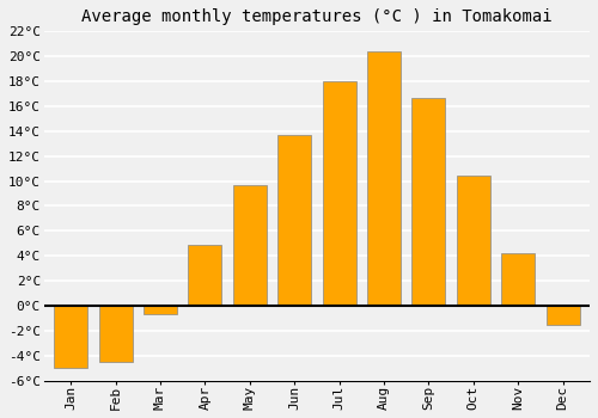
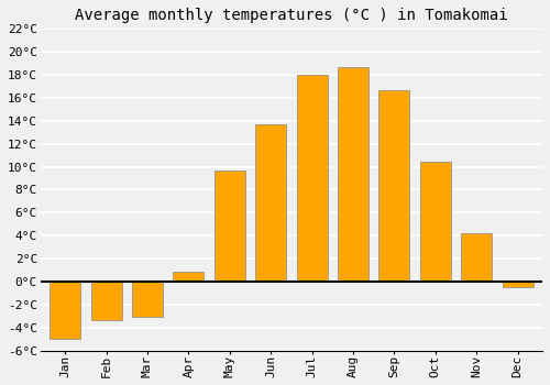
Feb: -4.5°C -> -3.4°C
Mar: -0.7°C -> -3.1°C
Apr: 4.9°C -> 0.9°C
Aug: 20.4°C -> 18.7°C
Dec: -1.5°C -> -0.5°C
